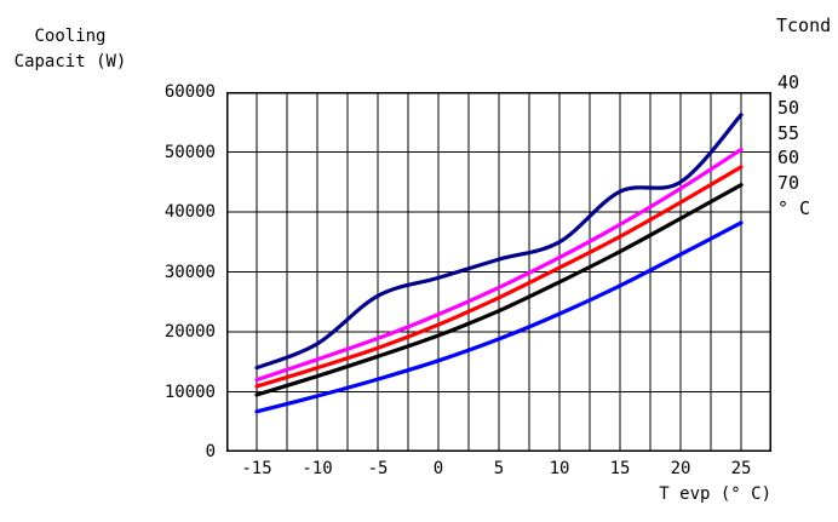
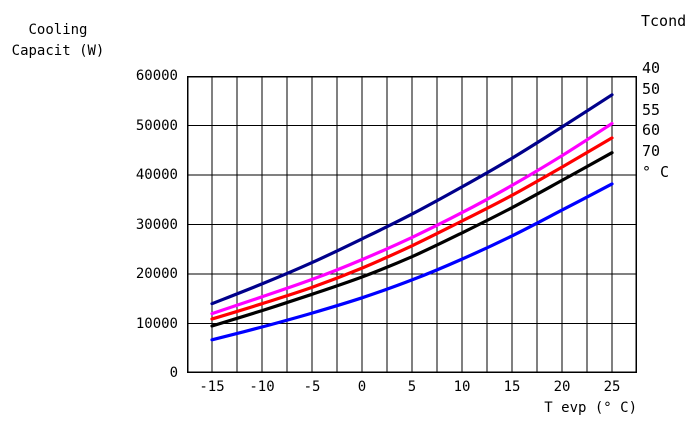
Tcond 40/-5: 26000 -> 22000
Tcond 40/0: 29000 -> 27000
Tcond 40/10: 35000 -> 38000
Tcond 40/20: 45000 -> 50000
